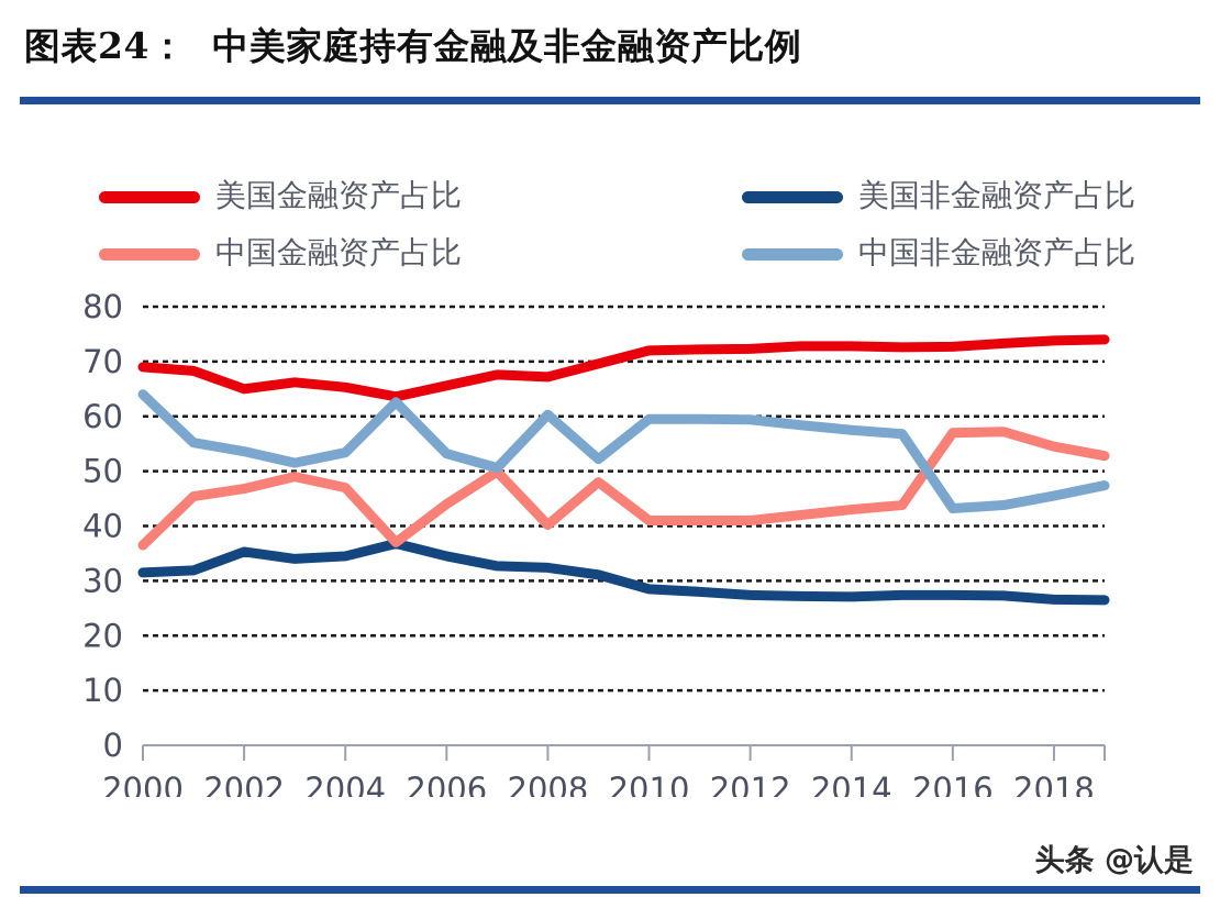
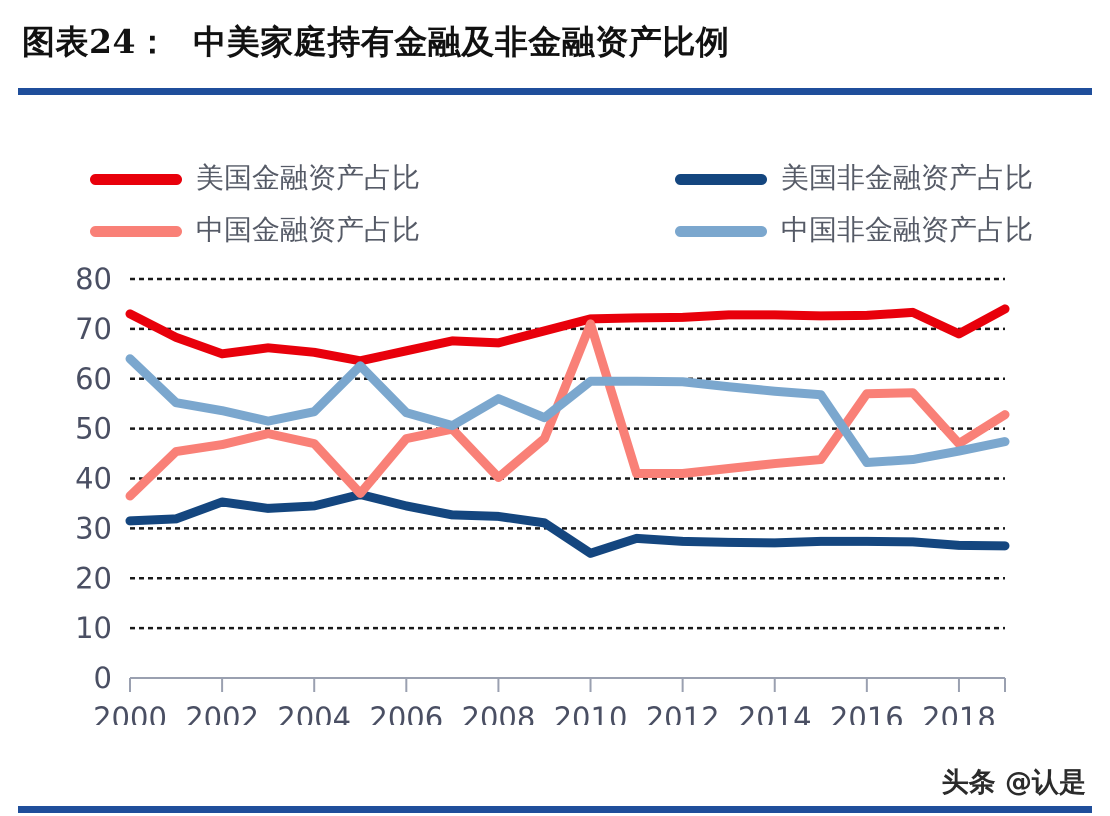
美国金融资产占比/2000: 69 -> 73
中国金融资产占比/2006: 44 -> 48
中国非金融资产占比/2008: 60 -> 56
美国非金融资产占比/2010: 28 -> 25
中国金融资产占比/2010: 41 -> 71
美国金融资产占比/2018: 74 -> 69
中国金融资产占比/2018: 54 -> 47
